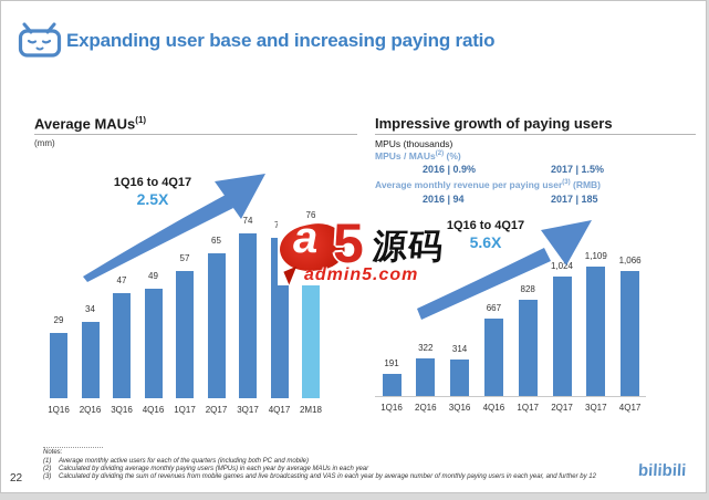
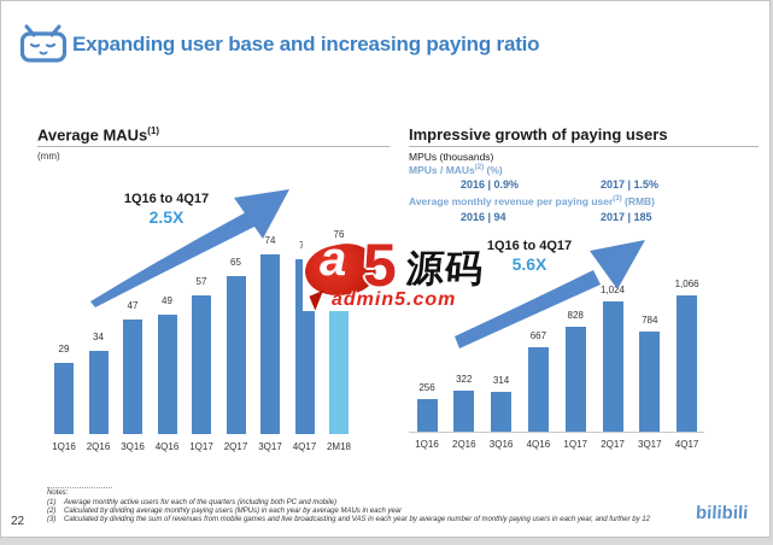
Impressive growth of paying users/1Q16: 191 -> 256
Impressive growth of paying users/3Q17: 1,109 -> 784
